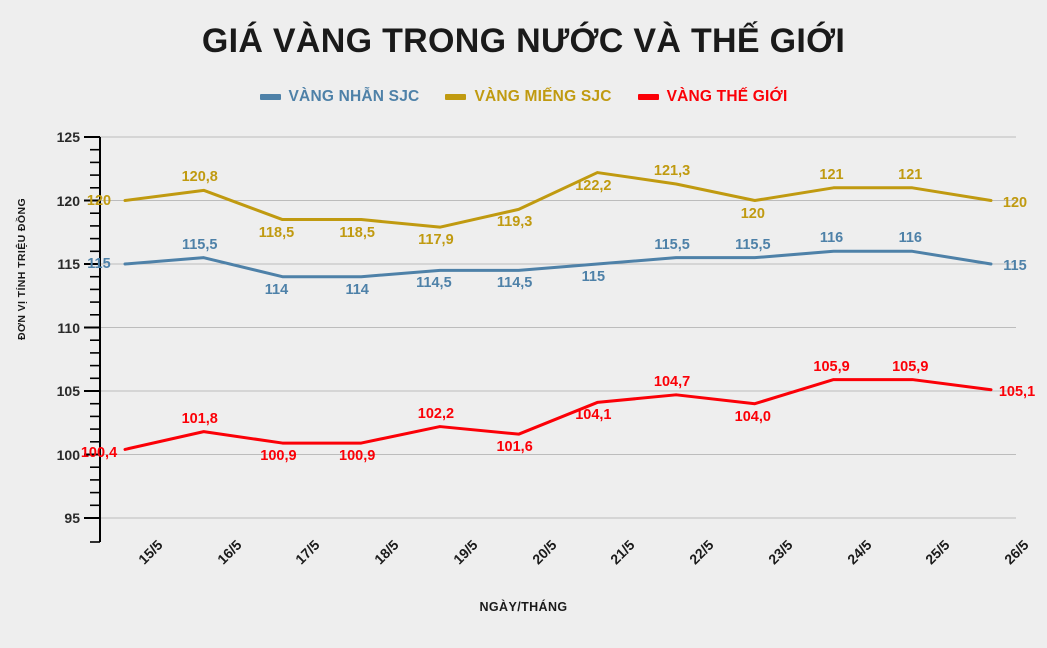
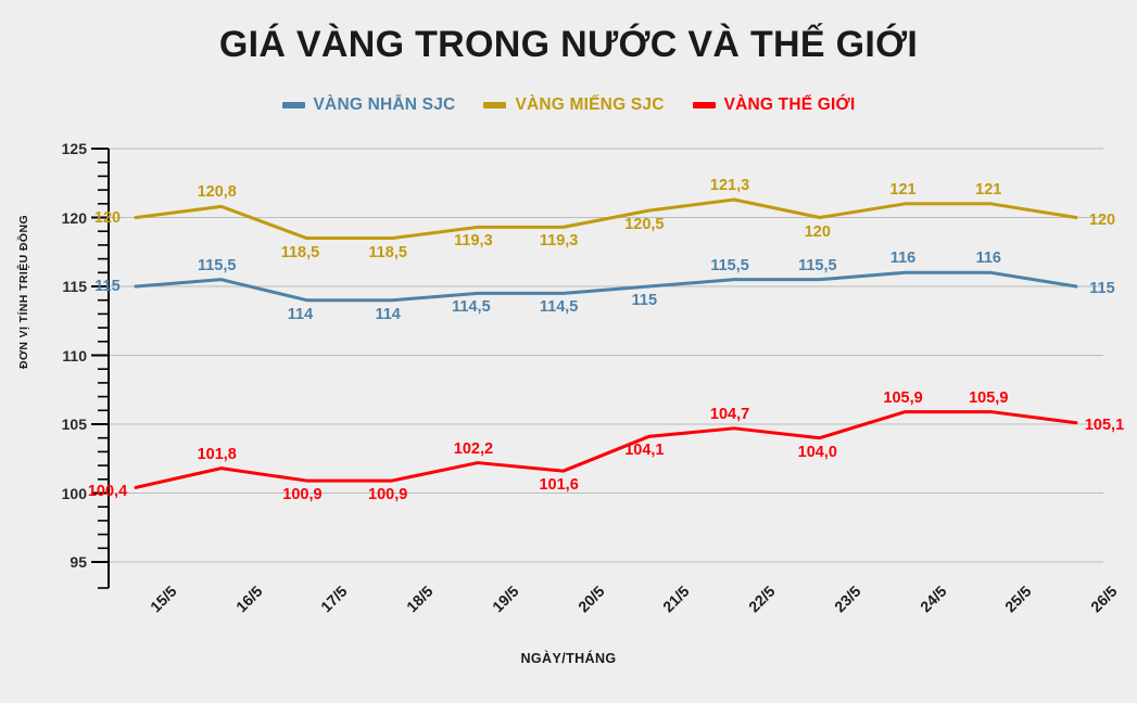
VÀNG MIẾNG SJC/19/5: 117,9 -> 119,3
VÀNG MIẾNG SJC/21/5: 122,2 -> 120,5
